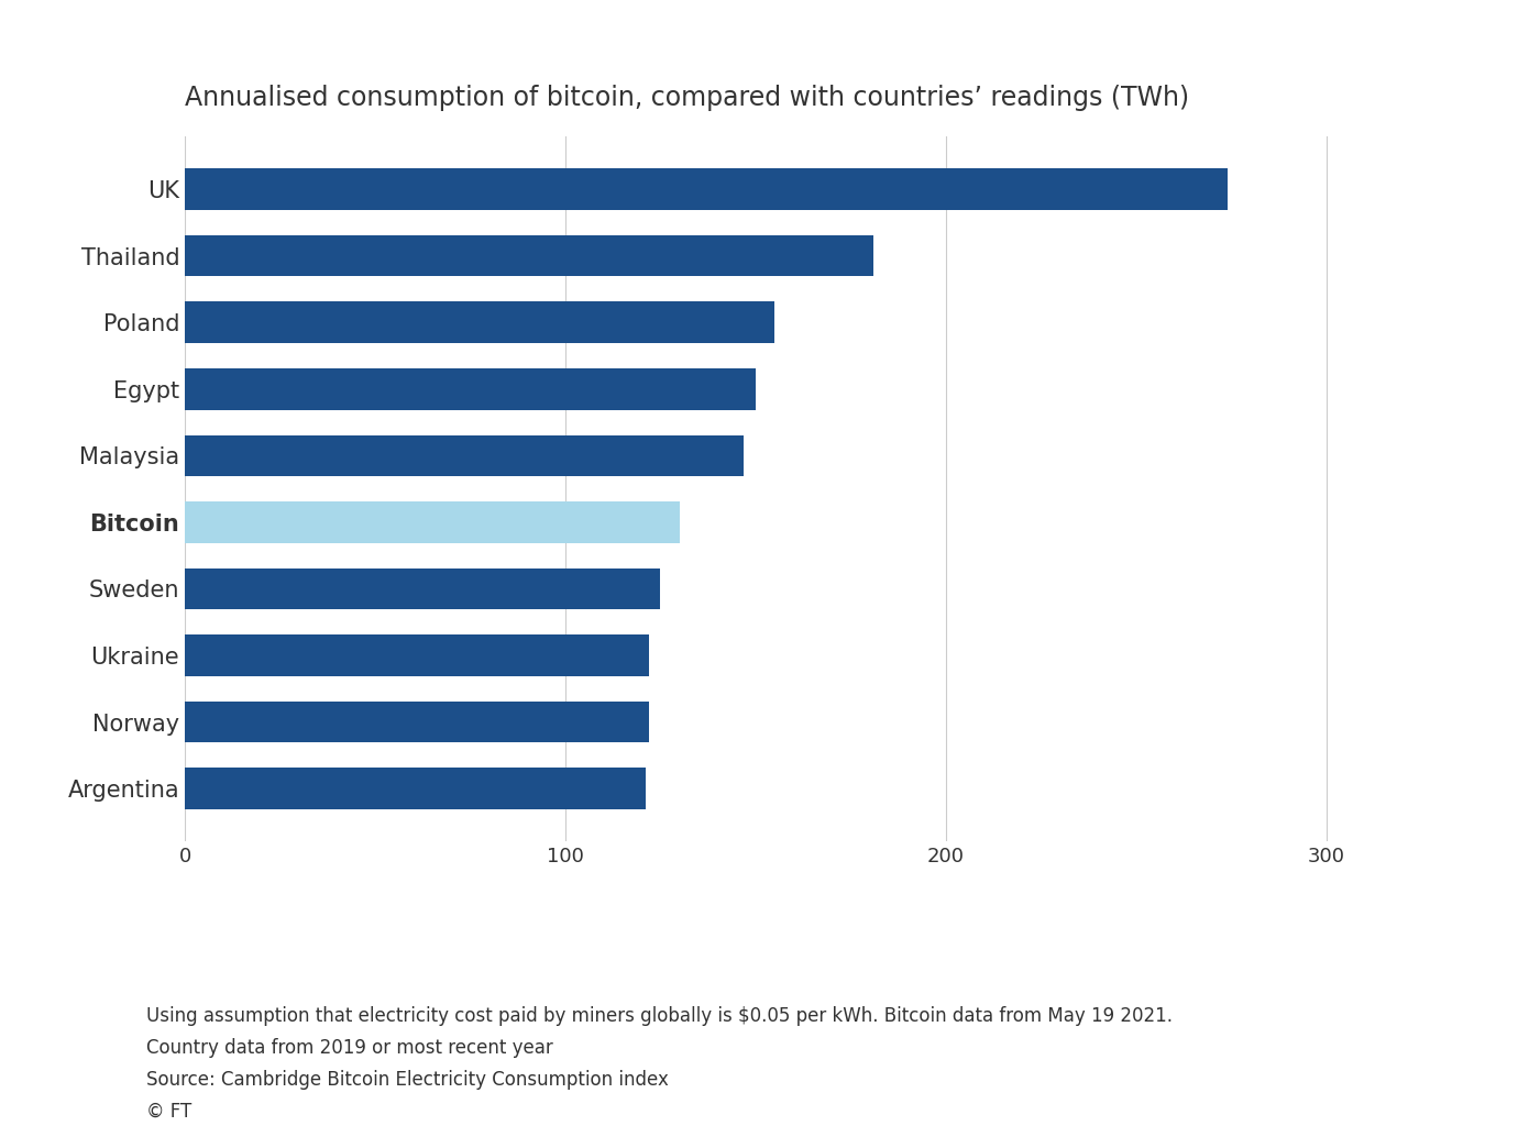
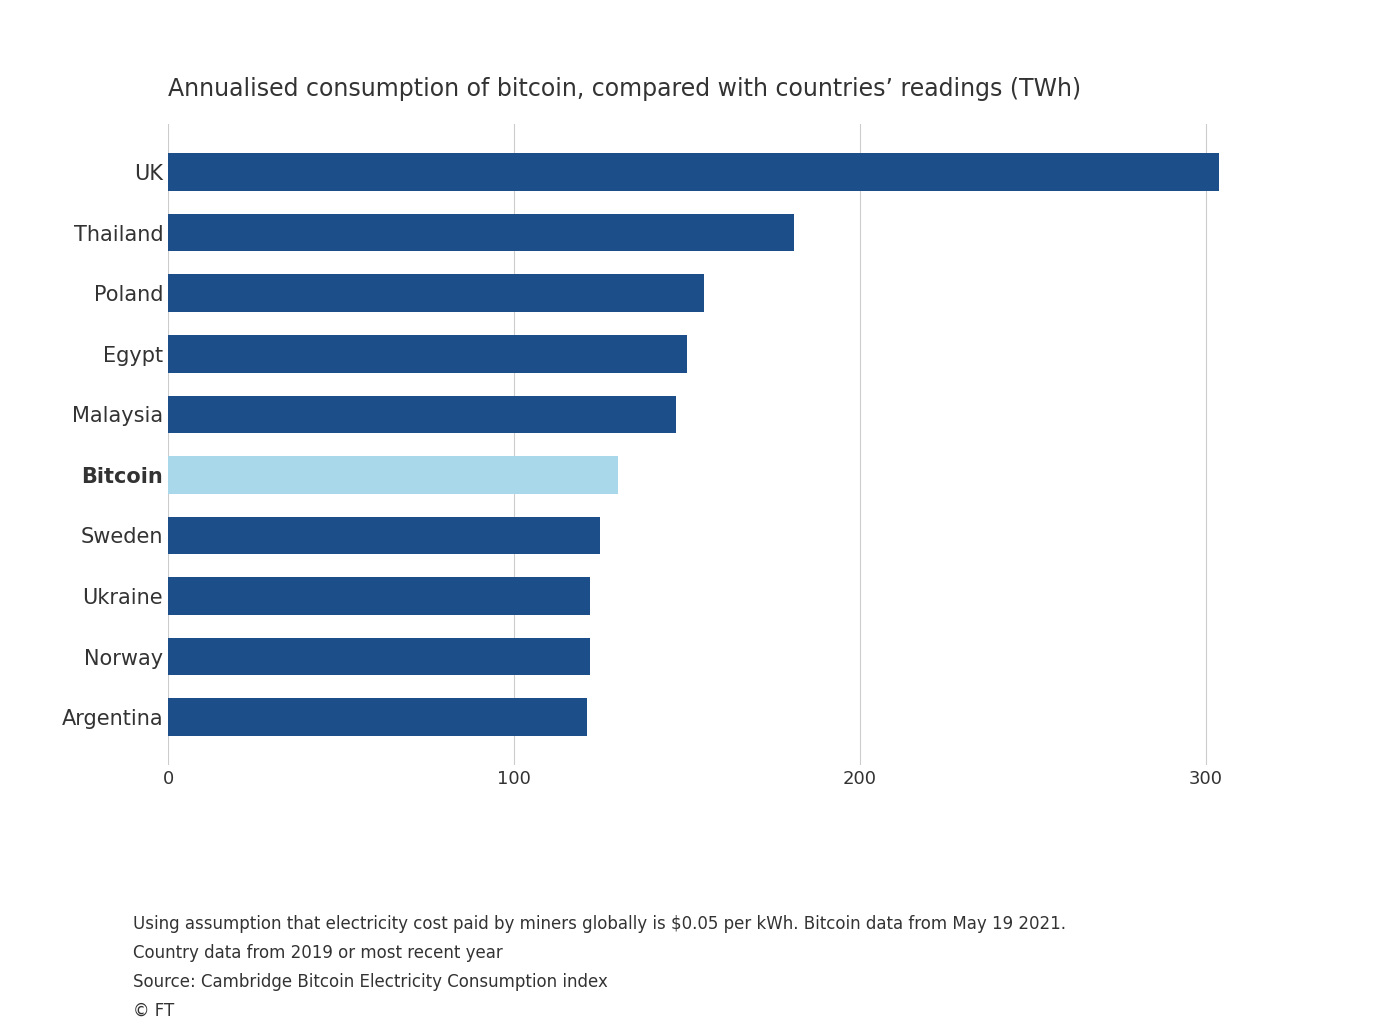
UK: 274 -> 304
